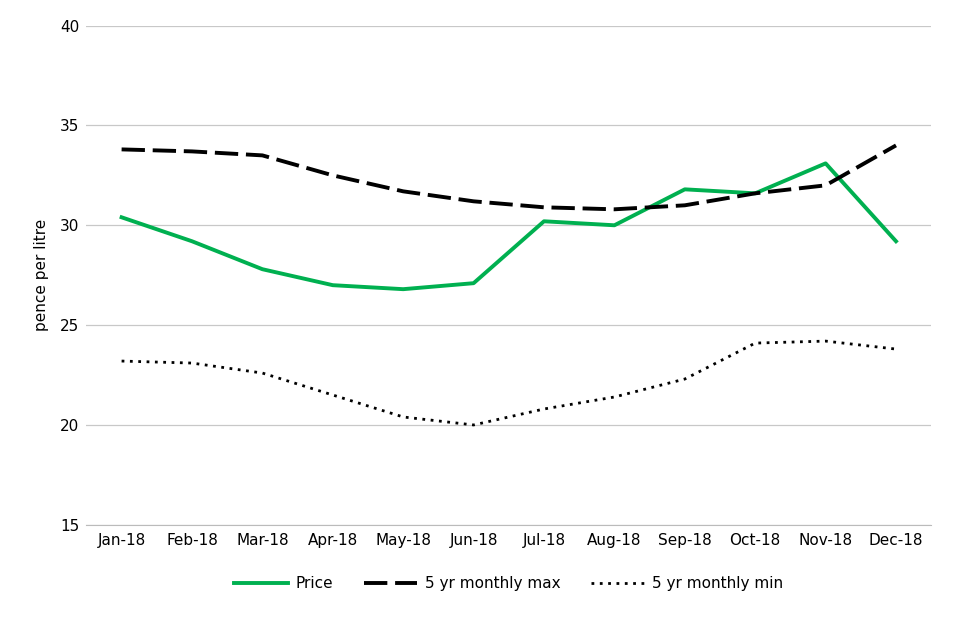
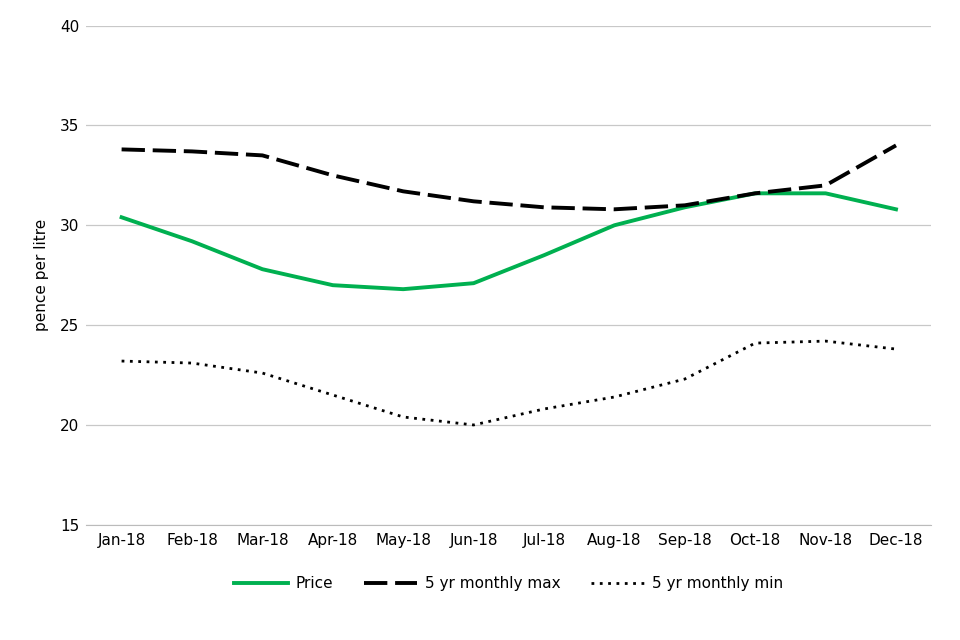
Price/Jul-18: 30.2 -> 28.5
Price/Sep-18: 31.8 -> 30.9
Price/Nov-18: 33.1 -> 31.6
Price/Dec-18: 29.2 -> 30.8
